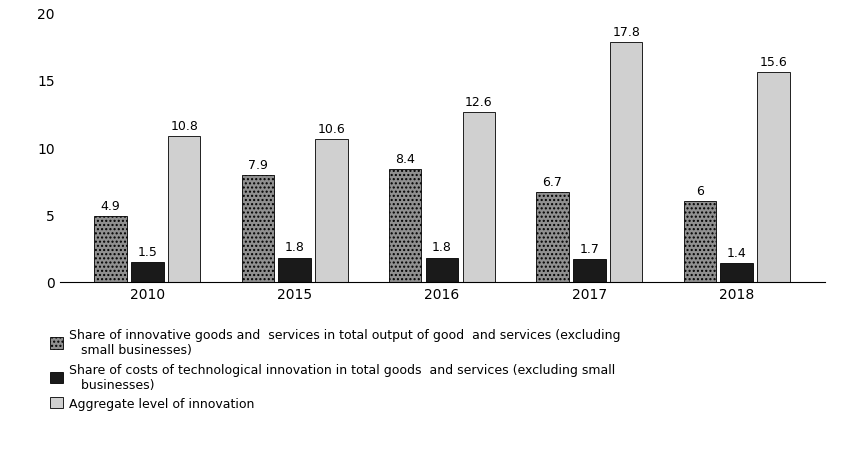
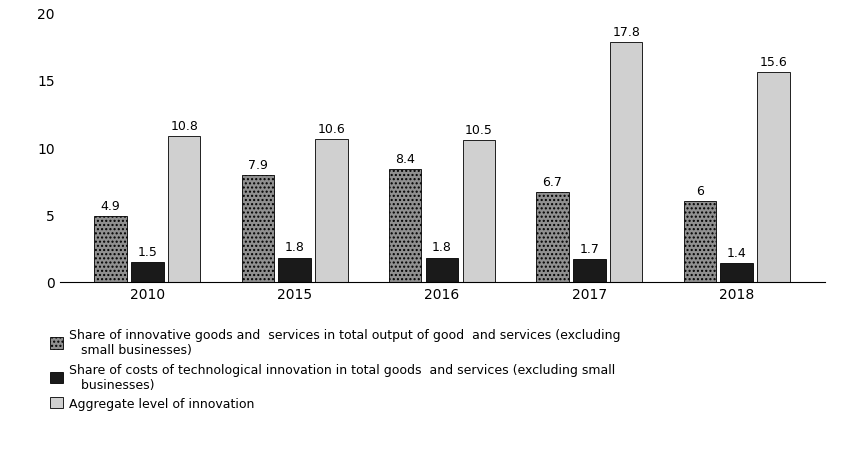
Aggregate level of innovation/2016: 12.6 -> 10.5
